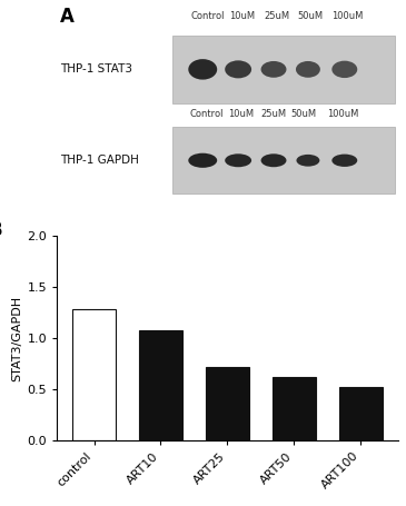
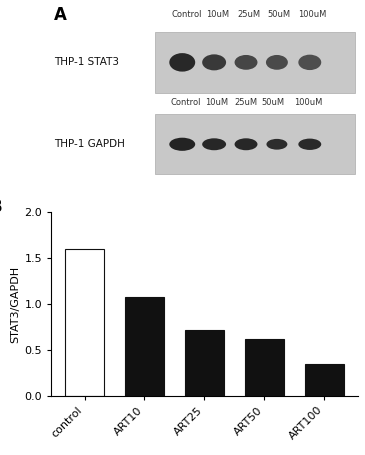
control: 1.28 -> 1.60
ART100: 0.52 -> 0.35
